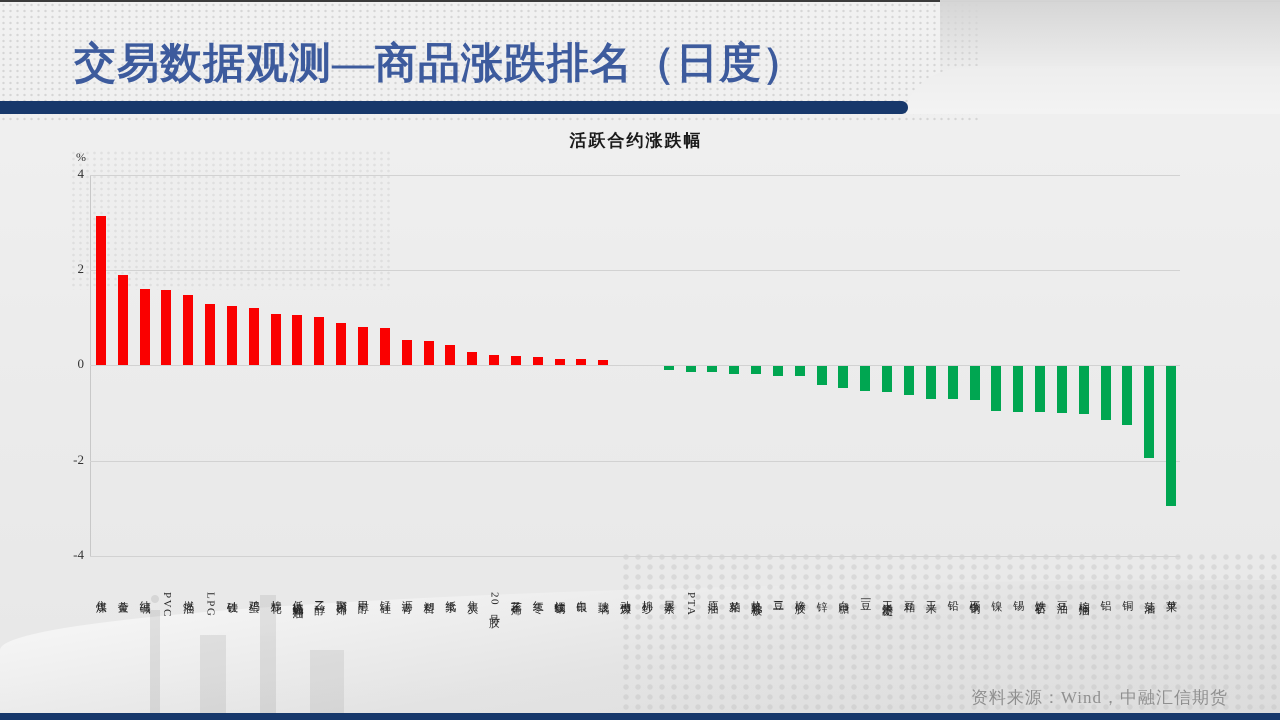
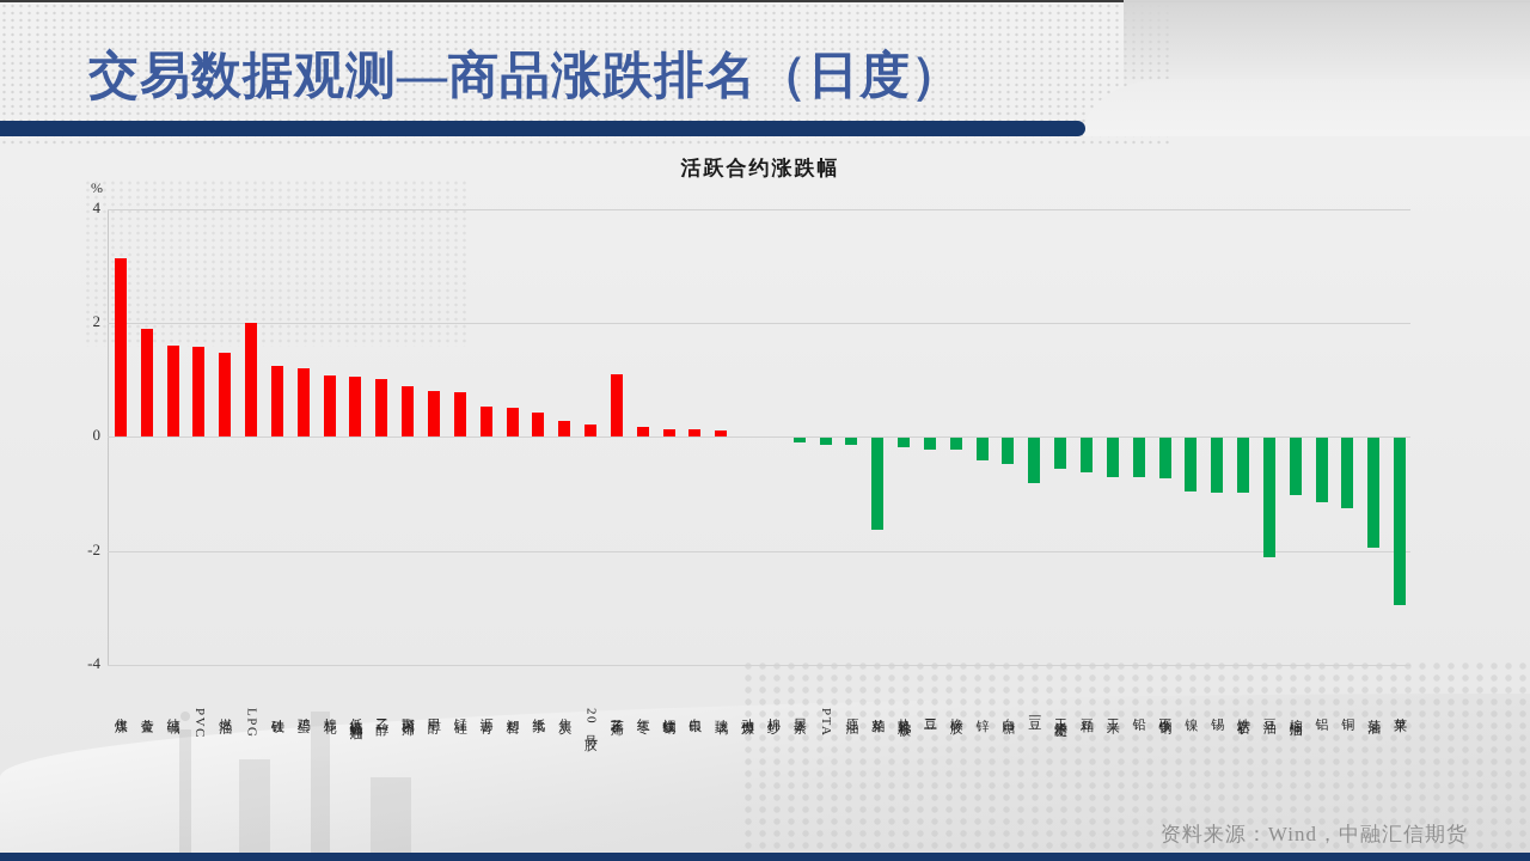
LPG: 1.3 -> 2.0
苯乙烯: 0.2 -> 1.1
菜粕: -0.1 -> -1.6
豆一: -0.5 -> -0.8
豆油: -1.0 -> -2.1
